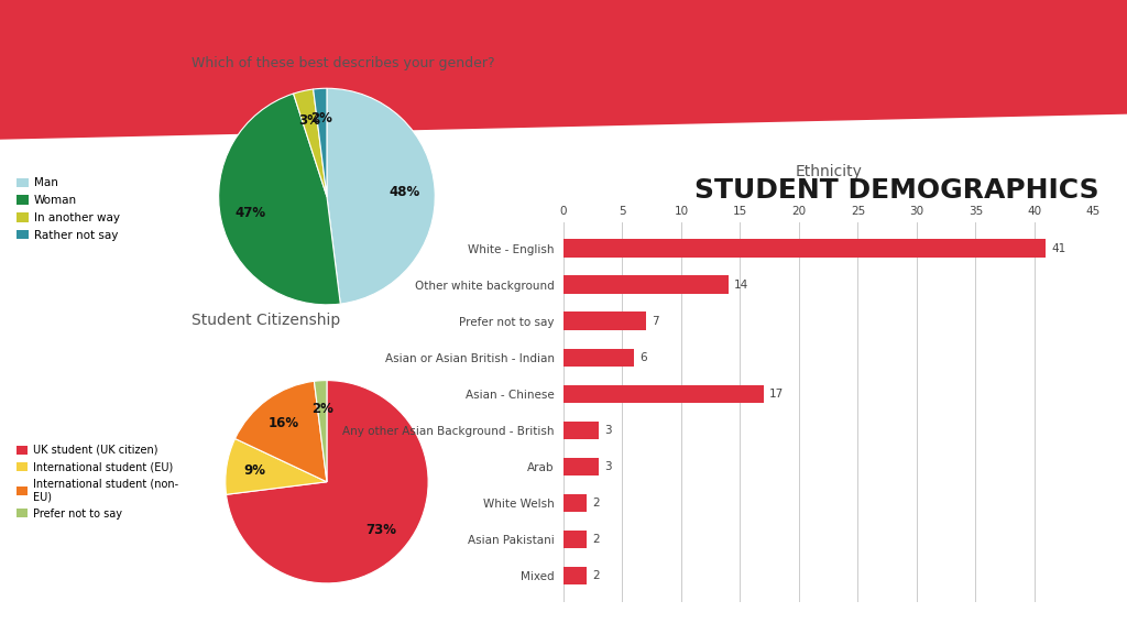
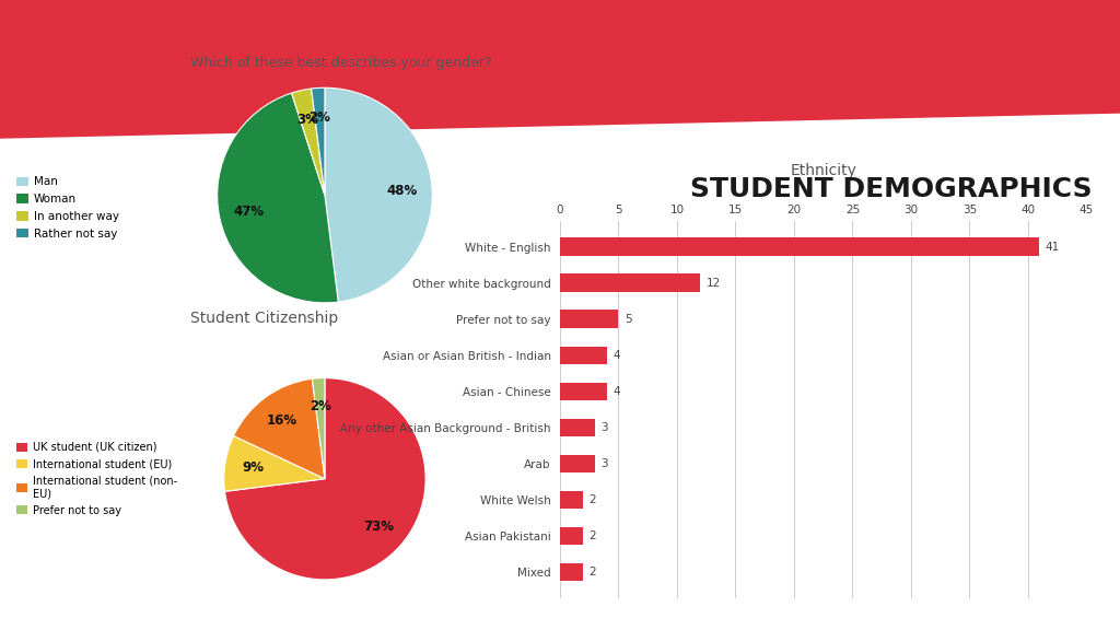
Other white background: 14 -> 12
Prefer not to say: 7 -> 5
Asian or Asian British - Indian: 6 -> 4
Asian - Chinese: 17 -> 4
